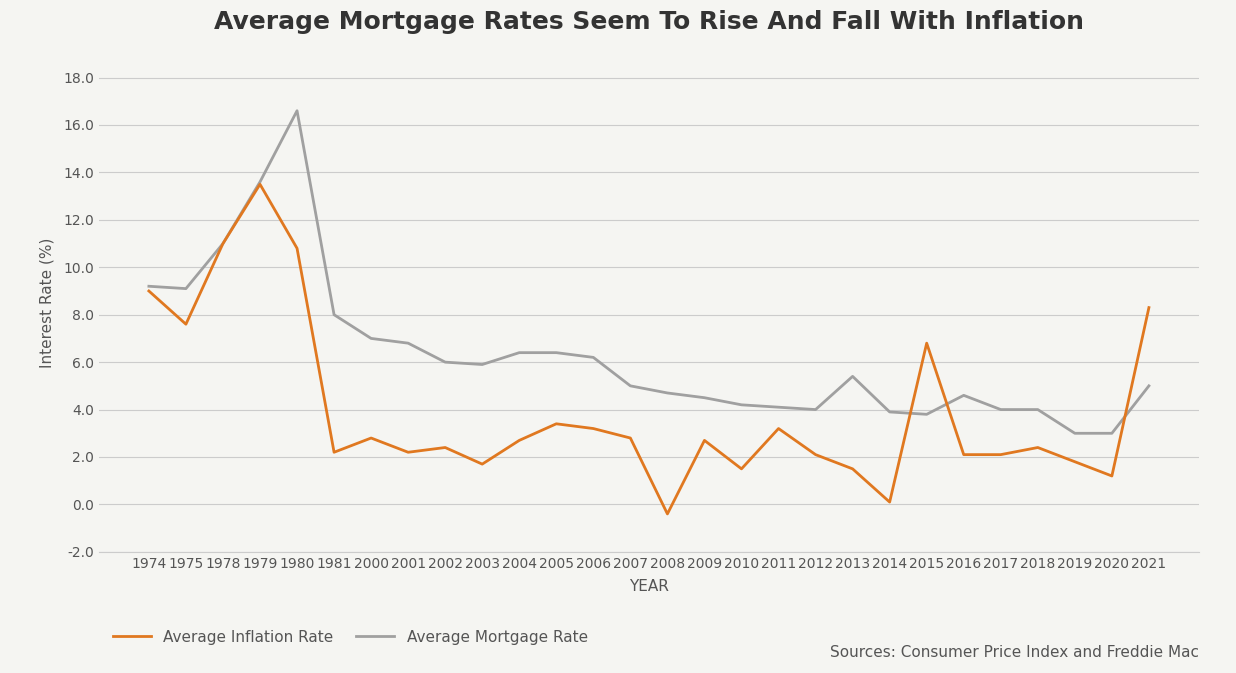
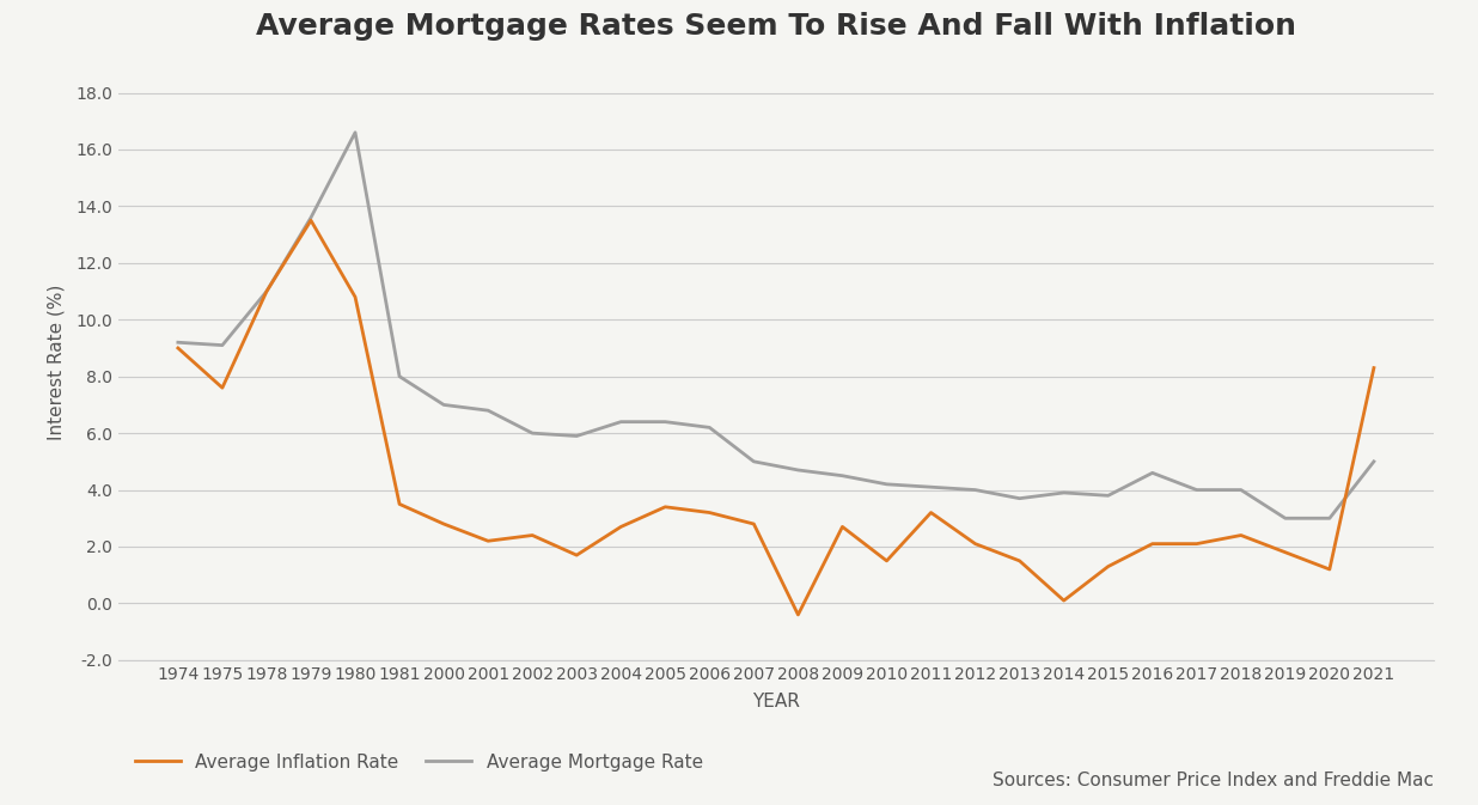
Average Inflation Rate/1981: 2.2 -> 3.5
Average Mortgage Rate/2013: 5.4 -> 3.7
Average Inflation Rate/2015: 6.8 -> 1.3
